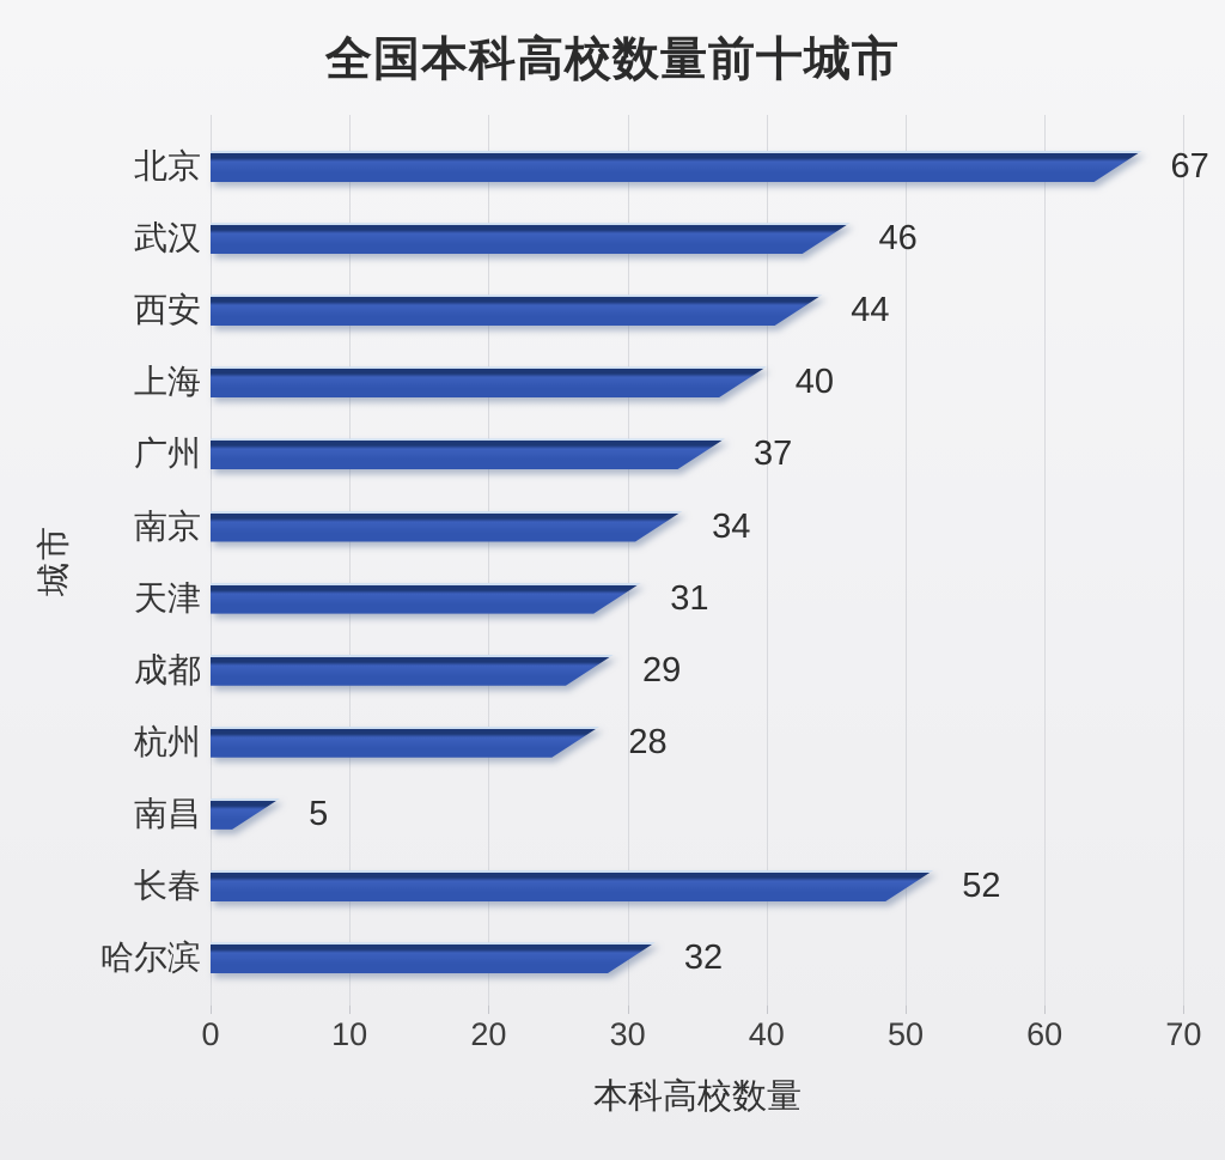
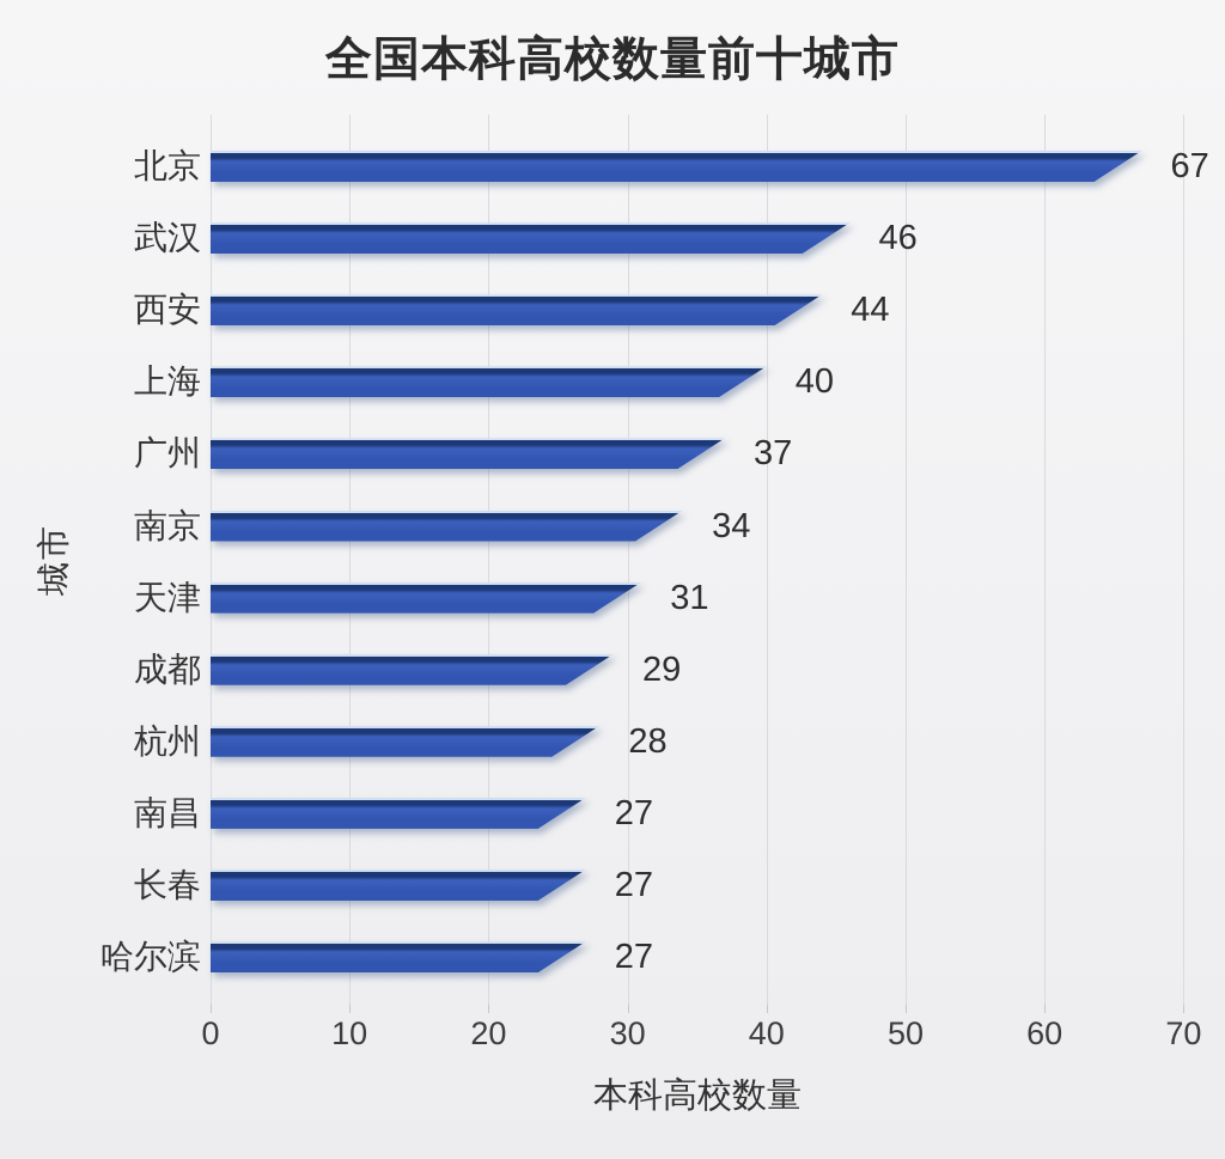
南昌: 5 -> 27
长春: 52 -> 27
哈尔滨: 32 -> 27
